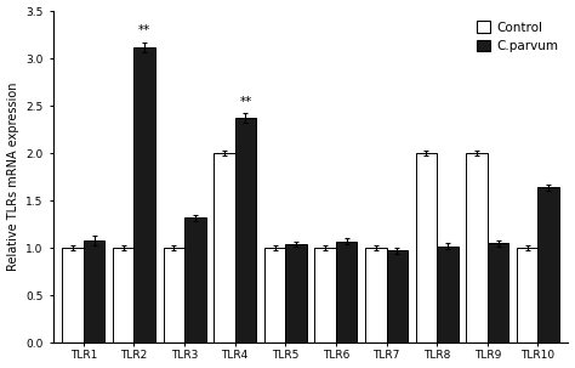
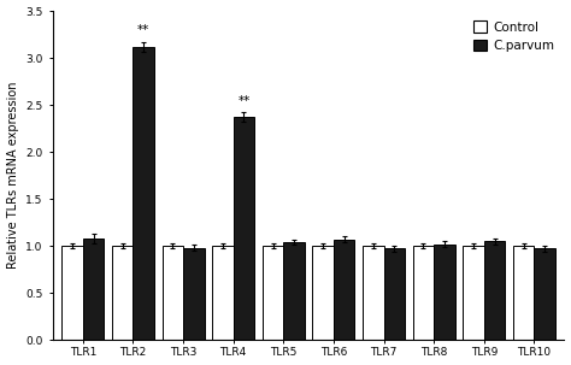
C.parvum/TLR3: 1.32 -> 0.98
Control/TLR4: 2 -> 1
Control/TLR8: 2 -> 1
Control/TLR9: 2 -> 1
C.parvum/TLR10: 1.64 -> 0.97
